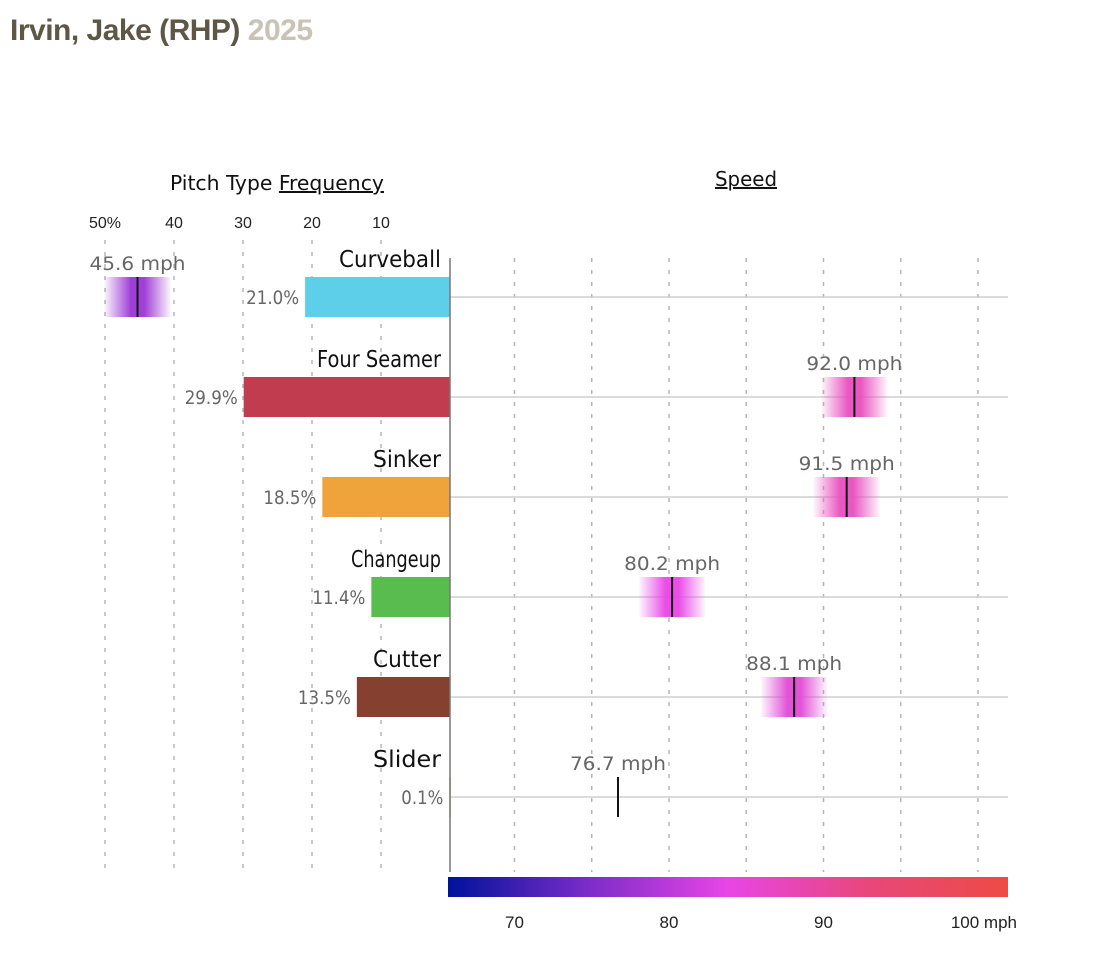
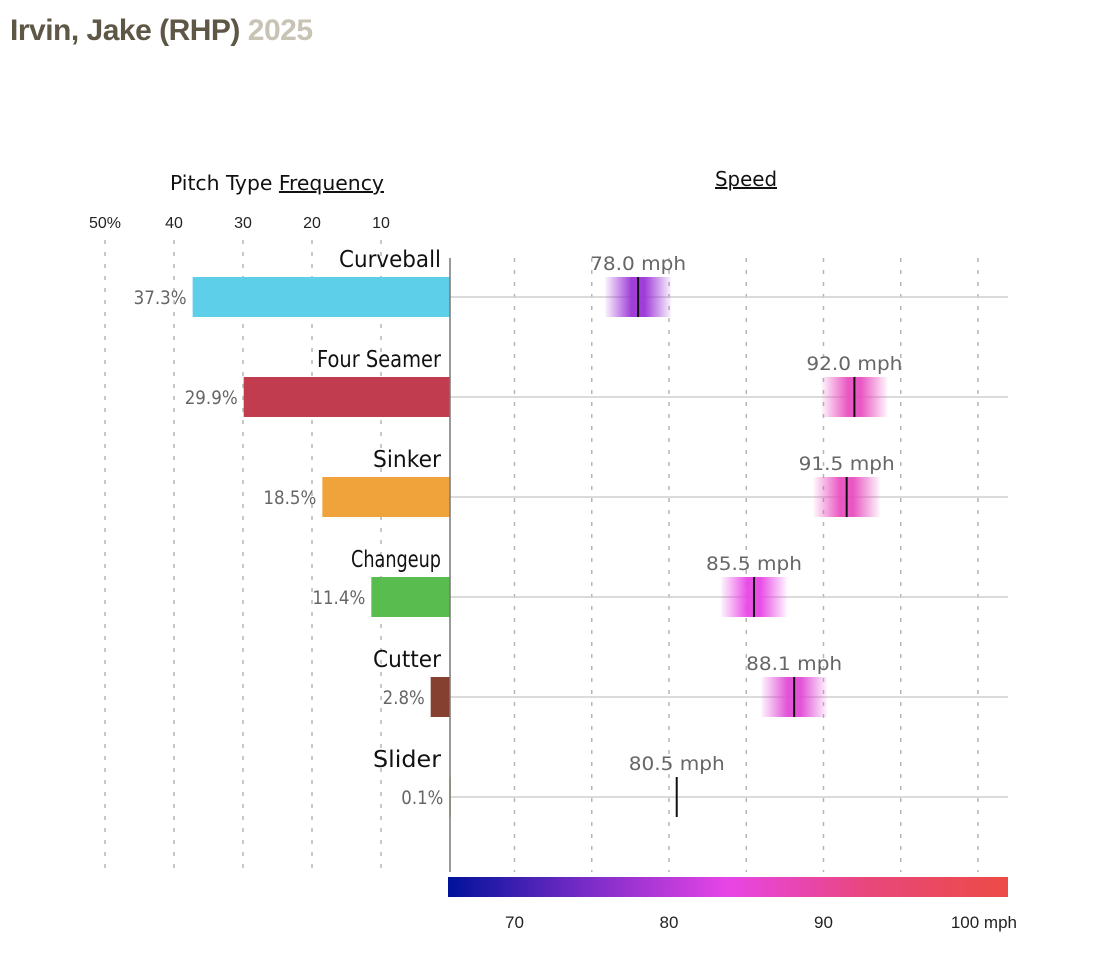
Frequency/Curveball: 21.0% -> 37.3%
Speed/Curveball: 45.6 -> 78.0
Speed/Changeup: 80.2 -> 85.5
Frequency/Cutter: 13.5% -> 2.8%
Speed/Slider: 76.7 -> 80.5
